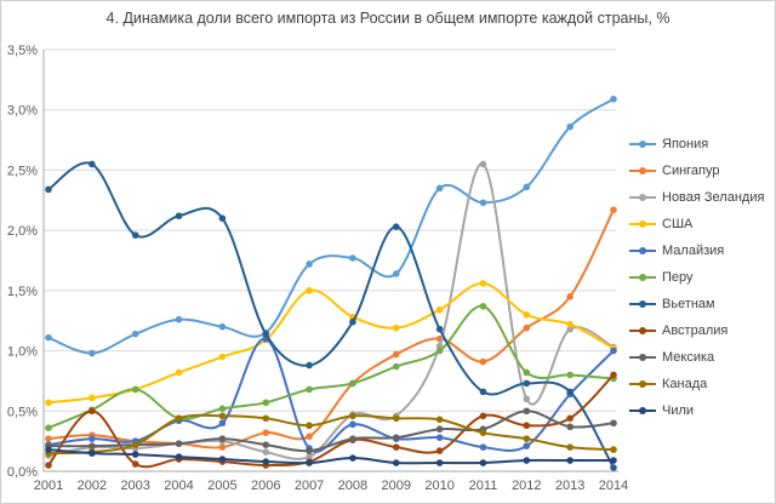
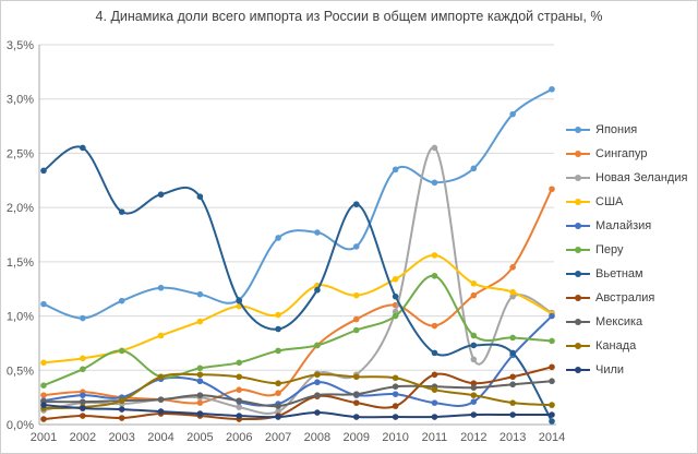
Австралия/2002: 0,5% -> 0,1%
Малайзия/2006: 1,1% -> 0,2%
США/2007: 1,5% -> 1,0%
Мексика/2012: 0,5% -> 0,3%
Австралия/2014: 0,8% -> 0,5%
